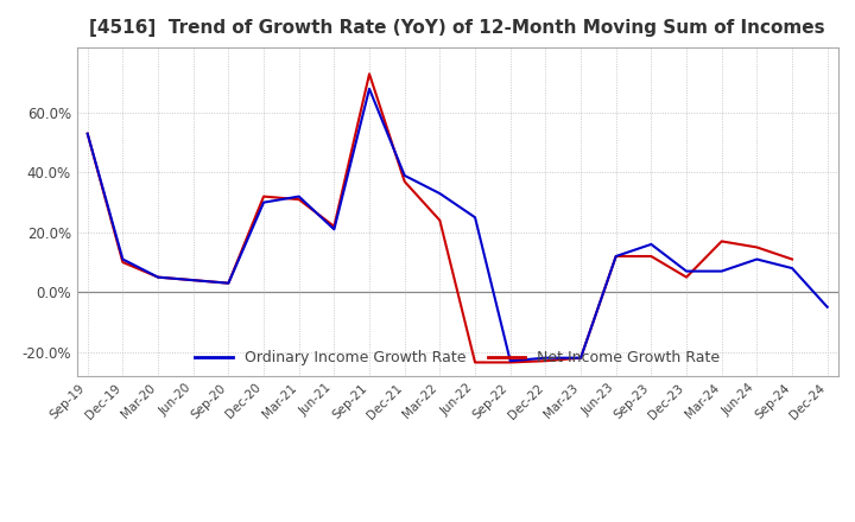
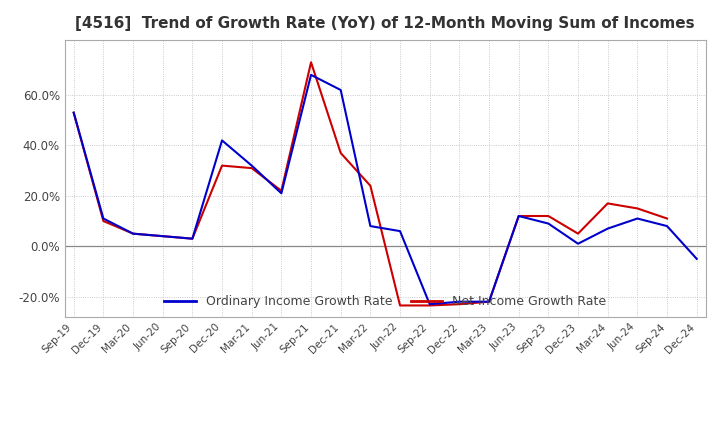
Ordinary Income Growth Rate/Dec-20: 30% -> 42%
Ordinary Income Growth Rate/Dec-21: 39% -> 62%
Ordinary Income Growth Rate/Mar-22: 33% -> 8%
Ordinary Income Growth Rate/Jun-22: 25% -> 6%
Ordinary Income Growth Rate/Sep-23: 16% -> 9%
Ordinary Income Growth Rate/Dec-23: 7% -> 1%
